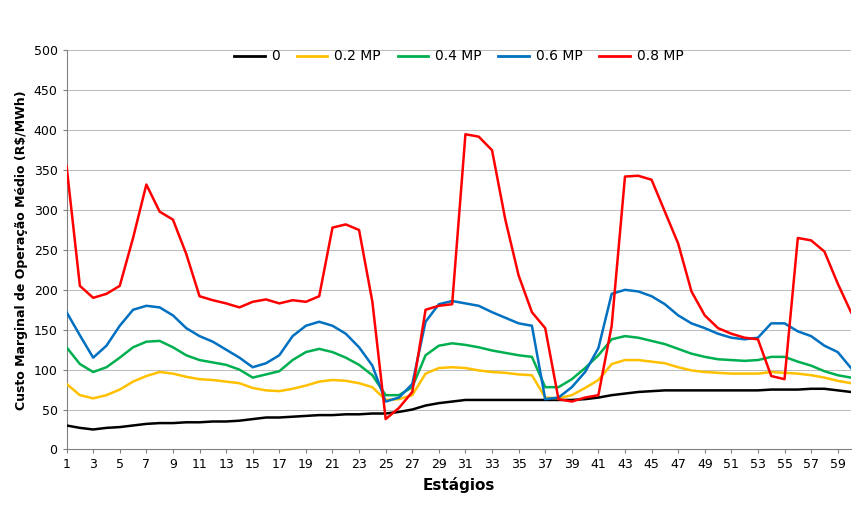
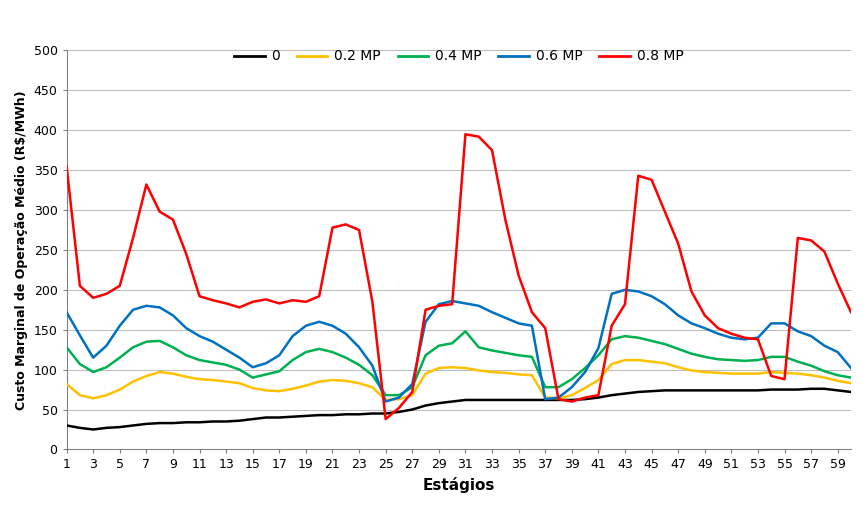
0.4 MP/31: 131 -> 148
0.8 MP/43: 342 -> 182
